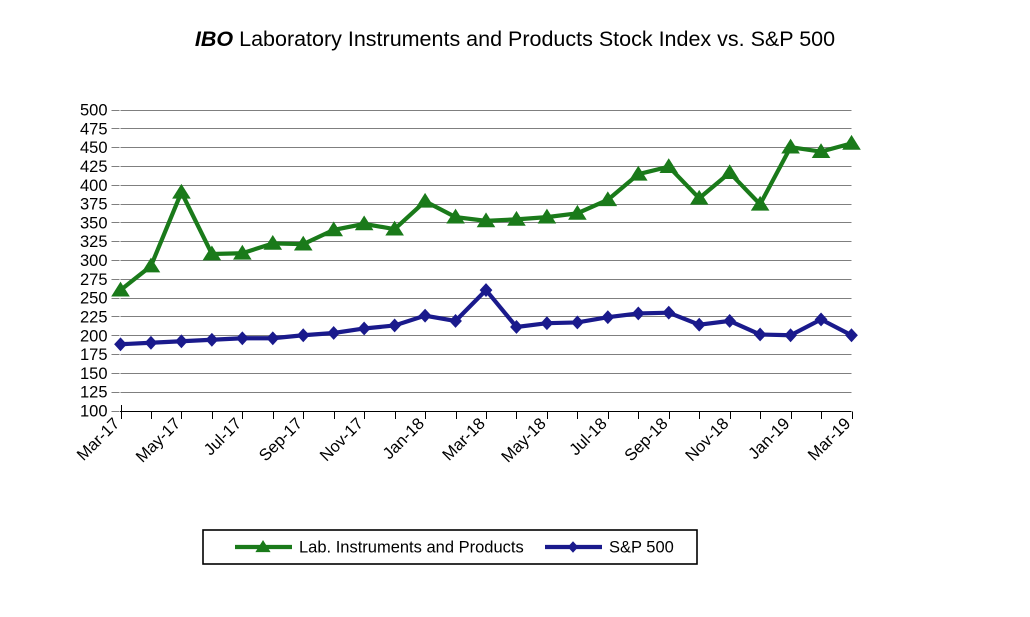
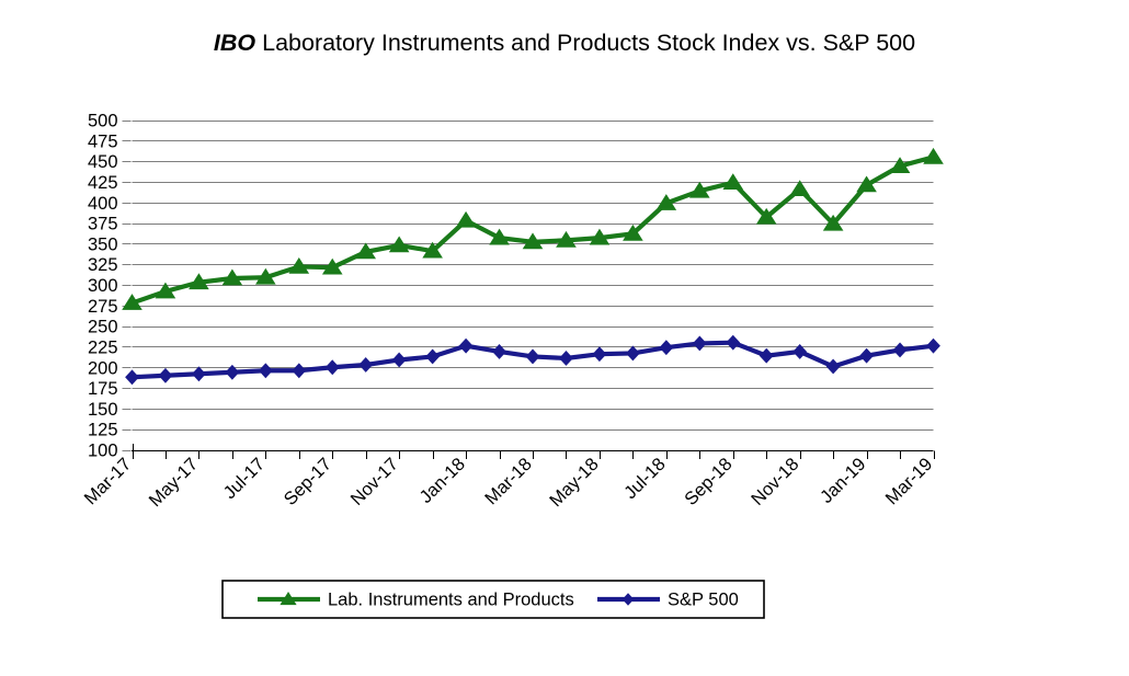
Lab. Instruments and Products/Mar-17: 260 -> 280
Lab. Instruments and Products/May-17: 390 -> 300
S&P 500/Mar-18: 260 -> 210
Lab. Instruments and Products/Jul-18: 380 -> 400
Lab. Instruments and Products/Jan-19: 450 -> 420
S&P 500/Jan-19: 200 -> 210
S&P 500/Mar-19: 200 -> 230
